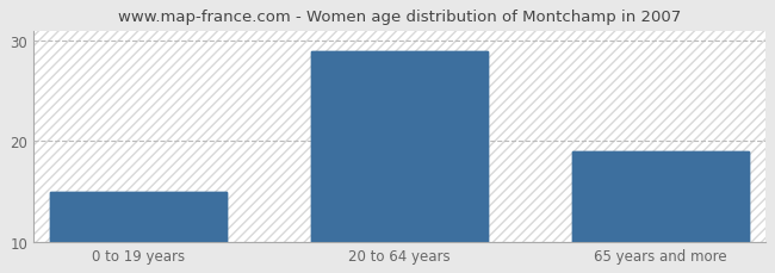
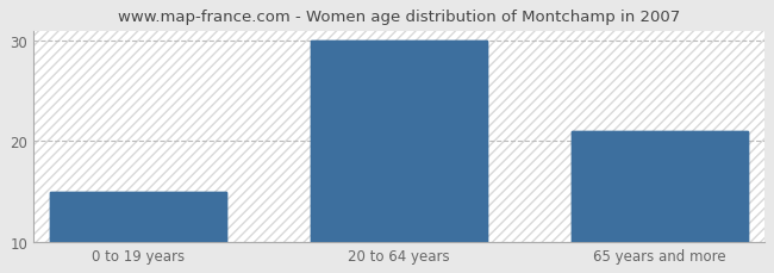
20 to 64 years: 29 -> 30
65 years and more: 19 -> 21
